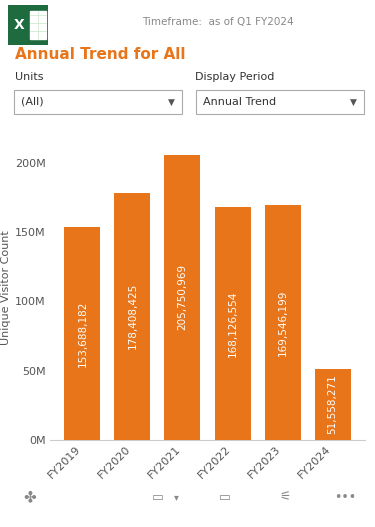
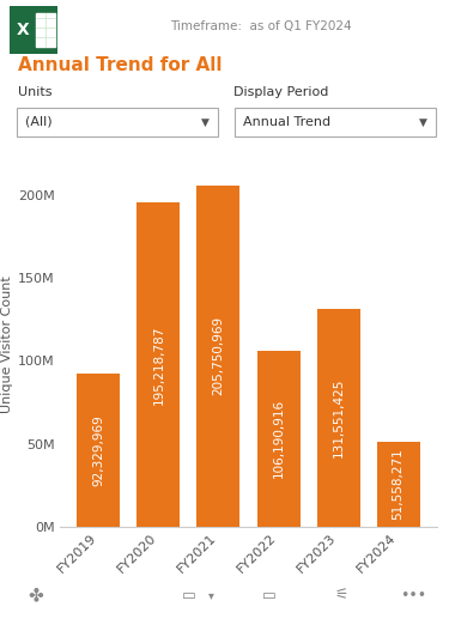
FY2019: 153,688,182 -> 92,329,969
FY2020: 178,408,425 -> 195,218,787
FY2022: 168,126,554 -> 106,190,916
FY2023: 169,546,199 -> 131,551,425
